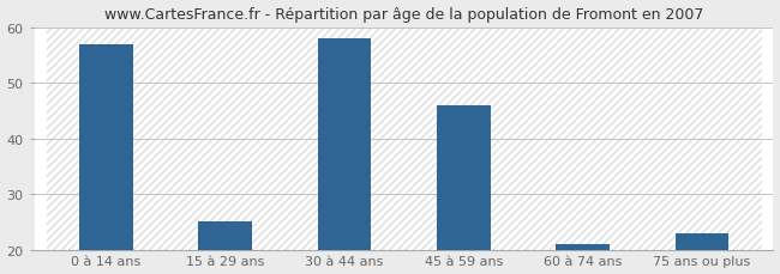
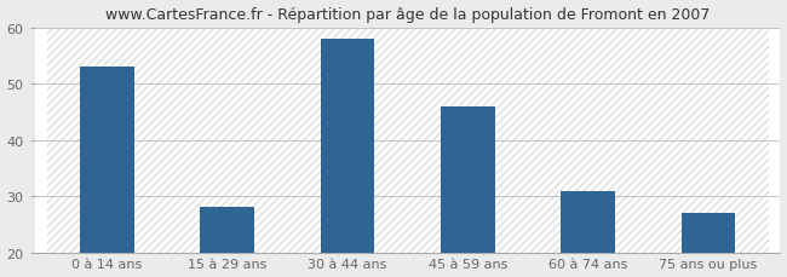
0 à 14 ans: 57 -> 53
15 à 29 ans: 25 -> 28
60 à 74 ans: 21 -> 31
75 ans ou plus: 23 -> 27
